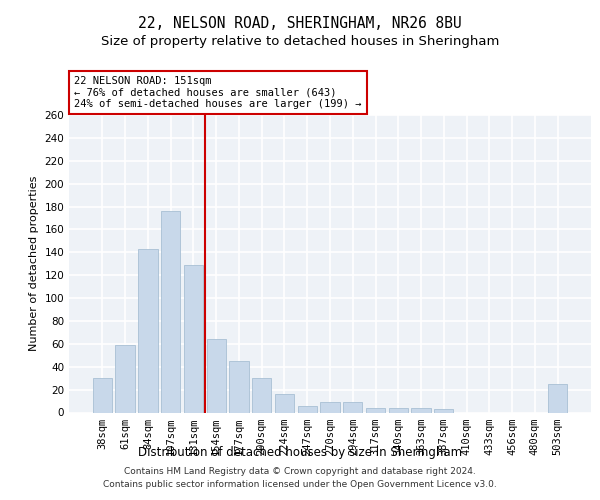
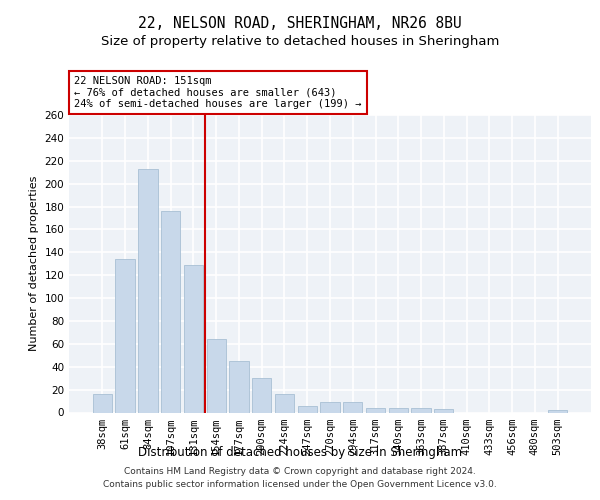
38sqm: 30 -> 16
61sqm: 59 -> 134
84sqm: 143 -> 213
503sqm: 25 -> 2
